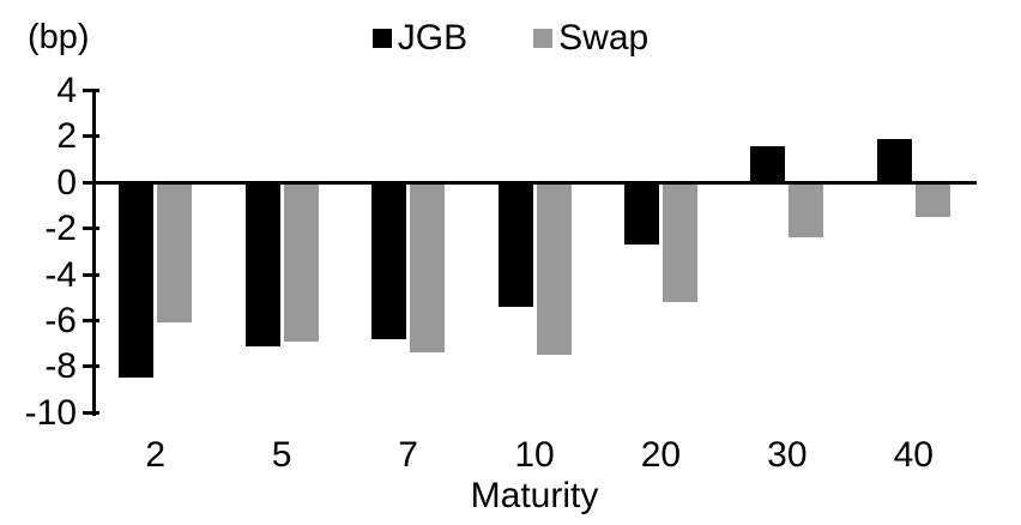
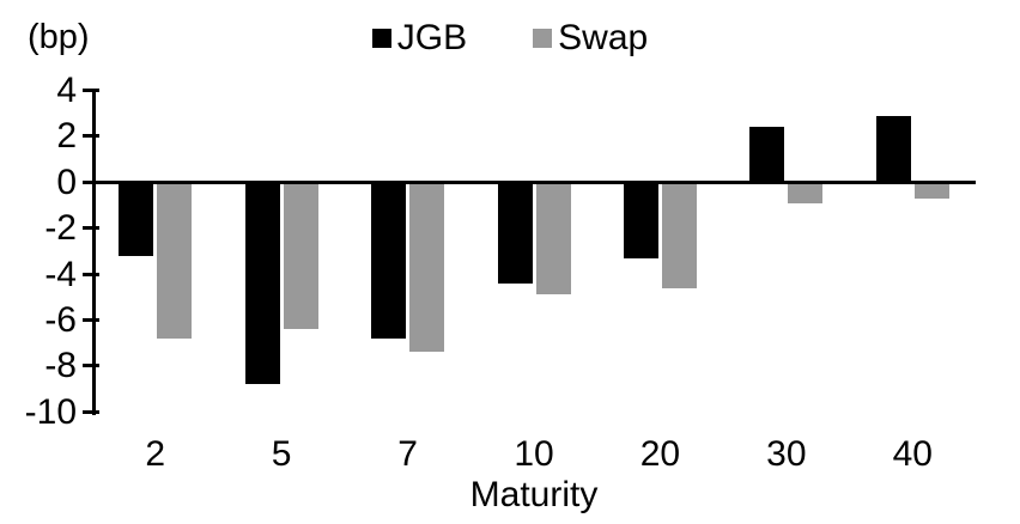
JGB/2: -8.5 -> -3.2
Swap/2: -6.1 -> -6.8
JGB/5: -7.1 -> -8.8
Swap/5: -6.9 -> -6.4
JGB/10: -5.4 -> -4.4
Swap/10: -7.5 -> -4.9
JGB/20: -2.7 -> -3.3
Swap/20: -5.2 -> -4.6
JGB/30: 1.6 -> 2.4
Swap/30: -2.4 -> -0.9
JGB/40: 1.9 -> 2.9
Swap/40: -1.5 -> -0.7
